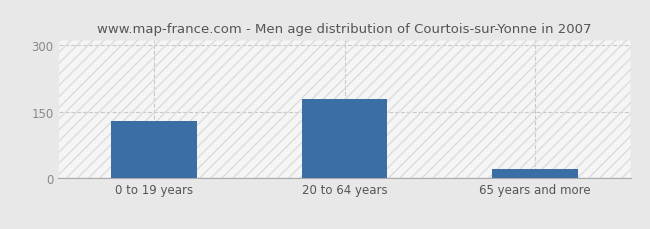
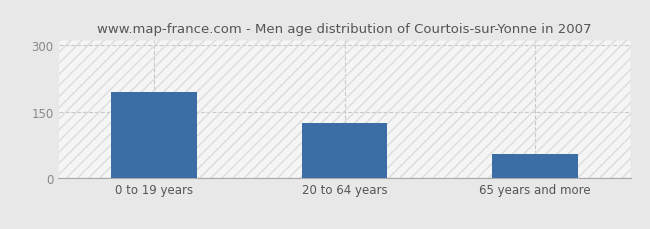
0 to 19 years: 130 -> 195
20 to 64 years: 178 -> 125
65 years and more: 22 -> 55
